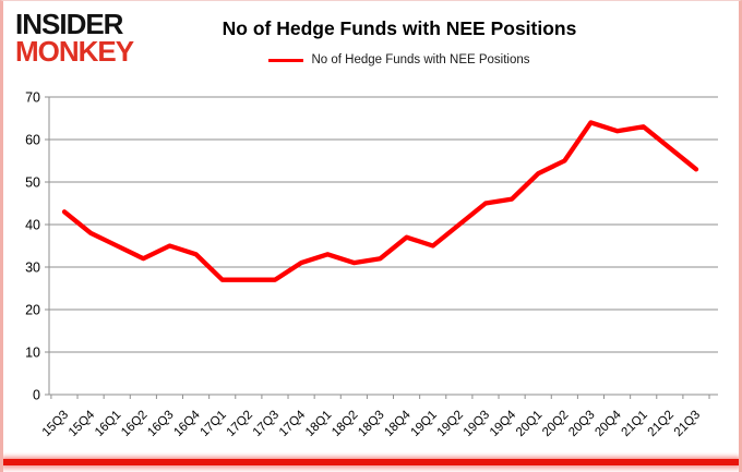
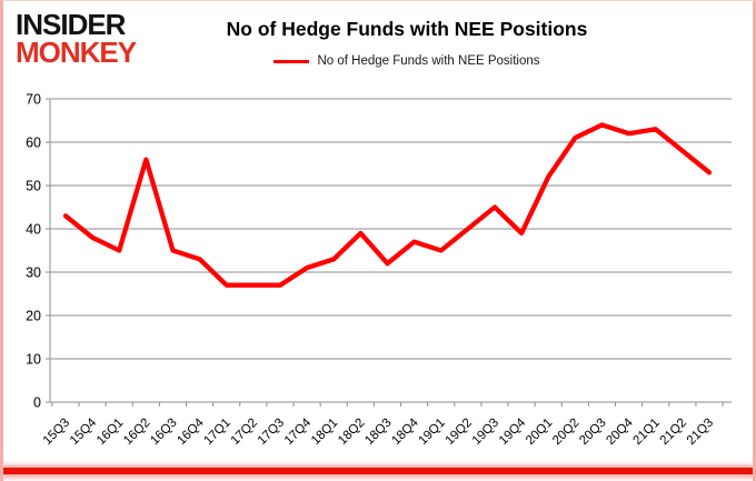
16Q2: 32 -> 56
18Q2: 31 -> 39
19Q4: 46 -> 39
20Q2: 55 -> 61
